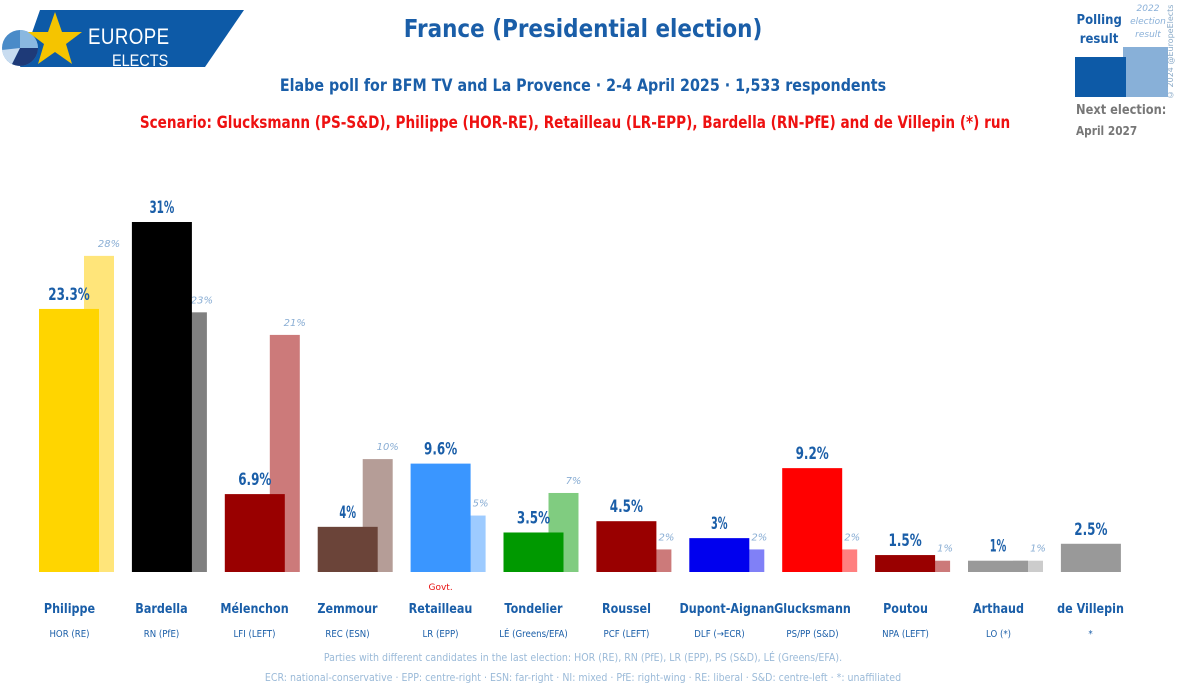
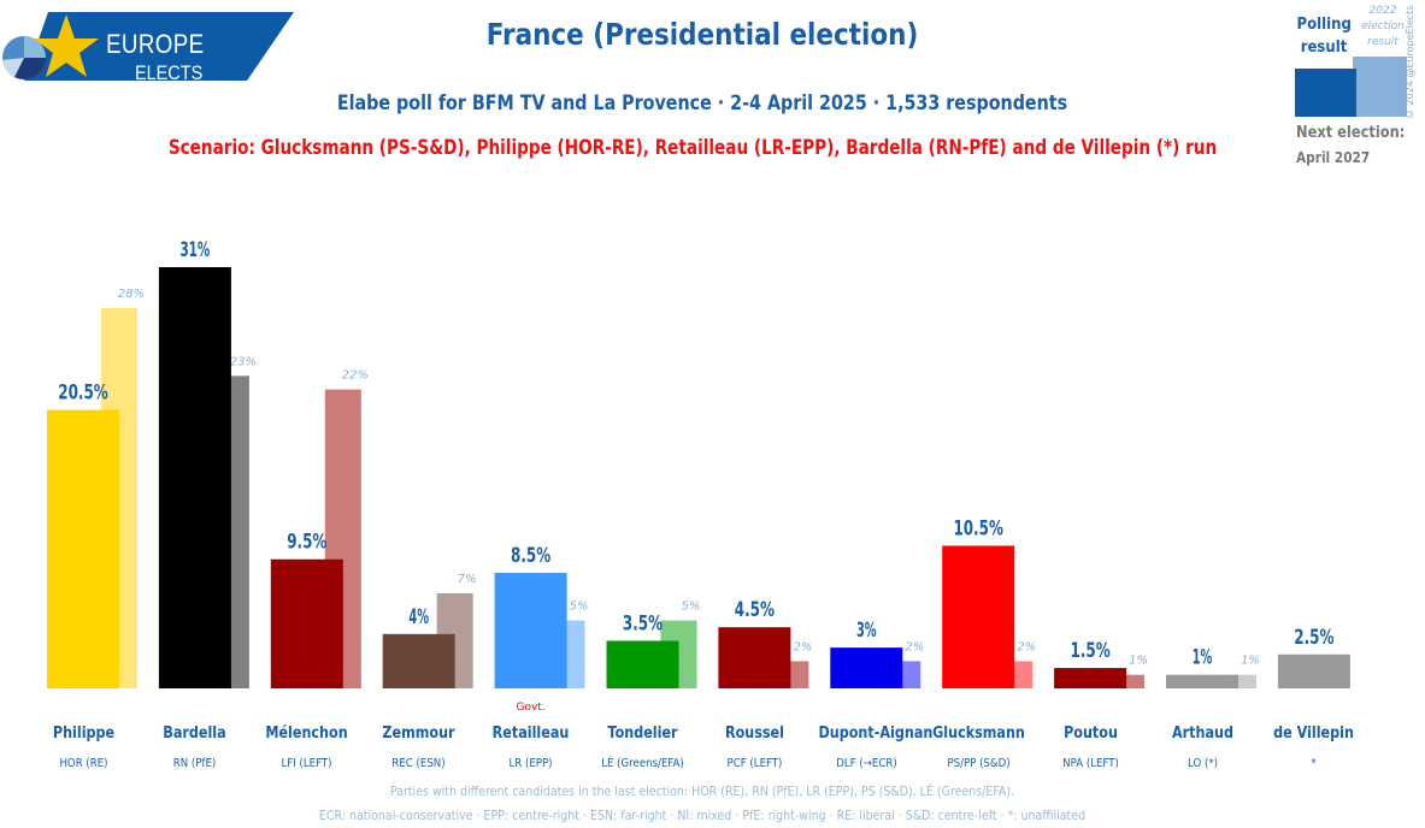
Polling result/Philippe: 23.3% -> 20.5%
Polling result/Mélenchon: 6.9% -> 9.5%
2022 election result/Mélenchon: 21% -> 22%
2022 election result/Zemmour: 10% -> 7%
Polling result/Retailleau: 9.6% -> 8.5%
2022 election result/Tondelier: 7% -> 5%
Polling result/Glucksmann: 9.2% -> 10.5%
